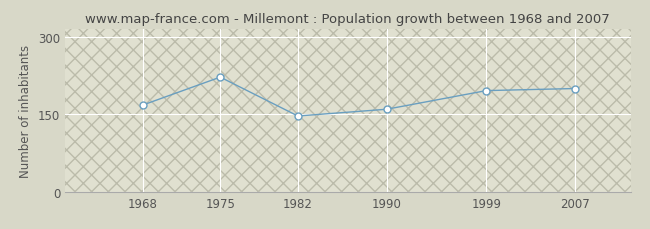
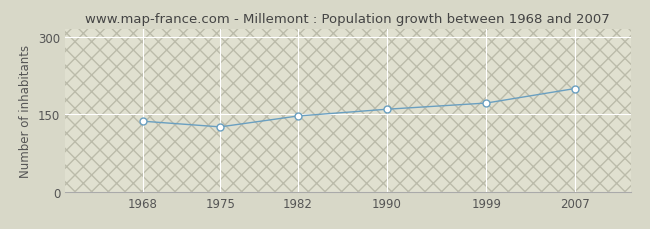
1968: 168 -> 137
1975: 222 -> 126
1999: 196 -> 172
